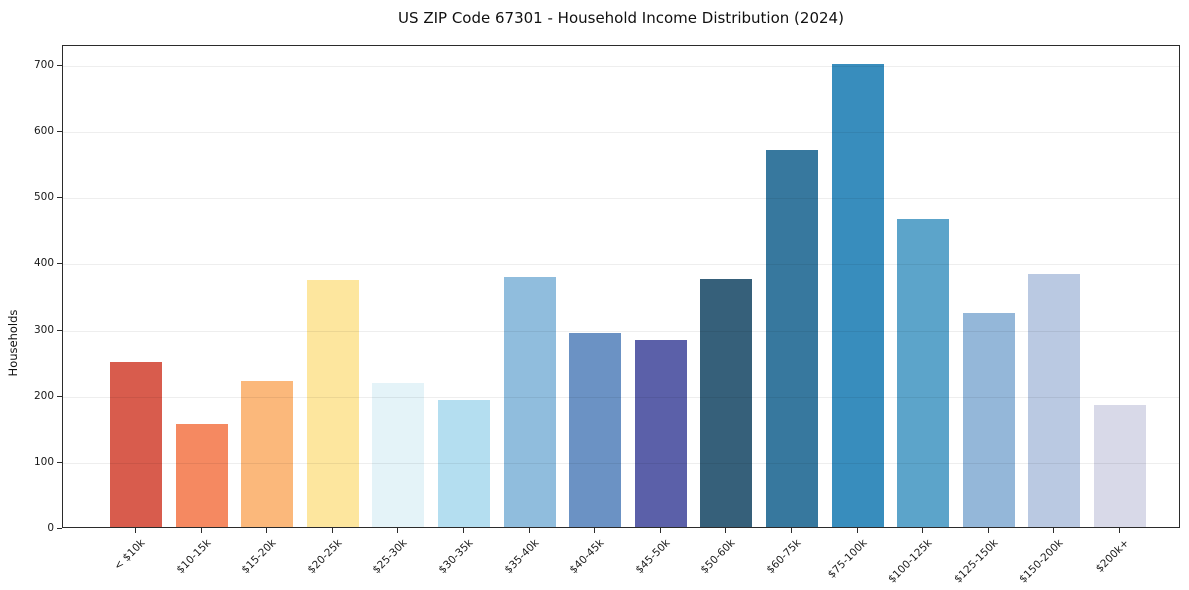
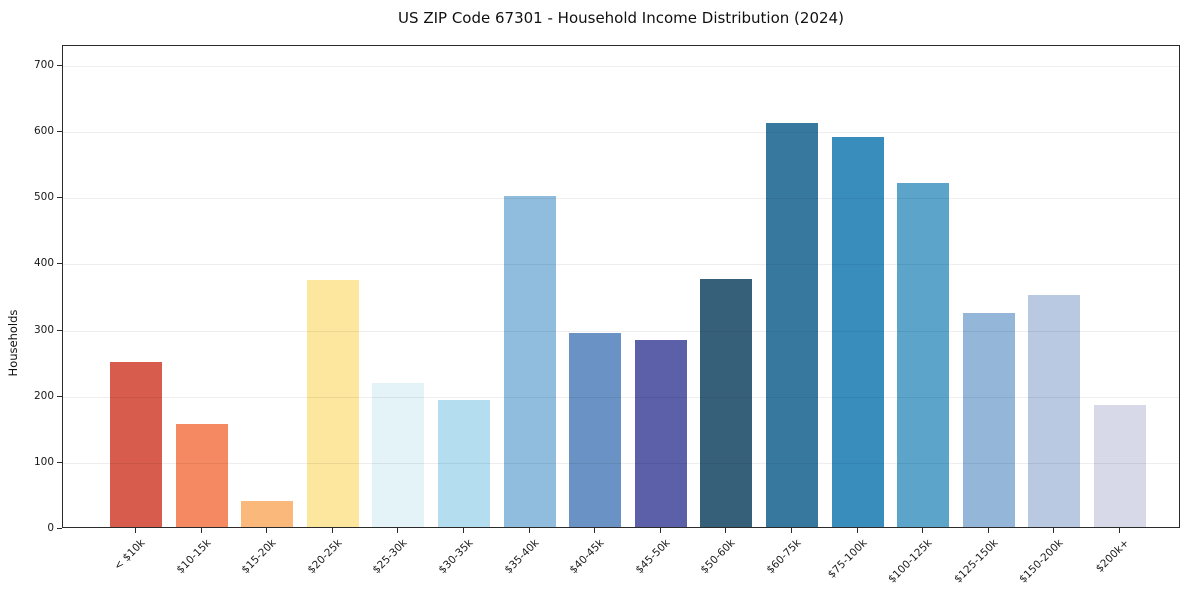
$15-20k: 220 -> 40
$35-40k: 380 -> 500
$60-75k: 570 -> 610
$75-100k: 700 -> 590
$100-125k: 460 -> 520
$150-200k: 380 -> 350
